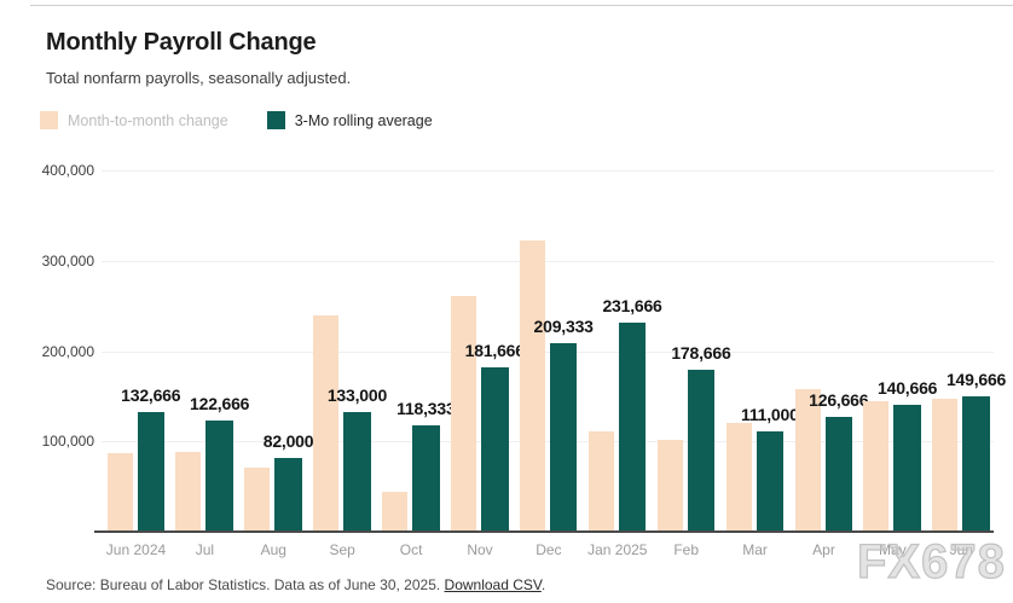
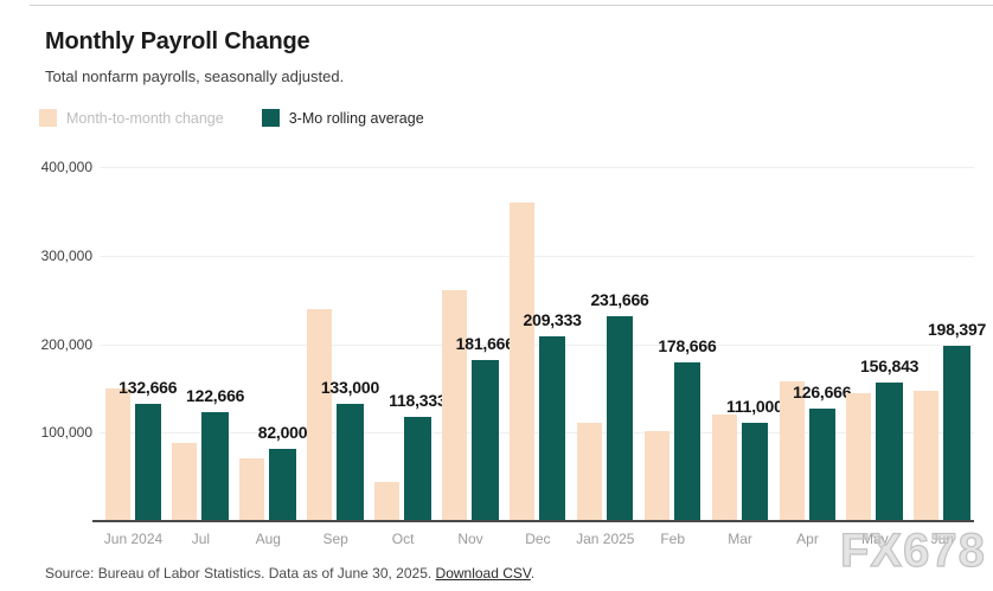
Month-to-month change/Jun 2024: 90000 -> 150000
Month-to-month change/Dec: 320000 -> 360000
3-Mo rolling average/May: 140,666 -> 156,843
3-Mo rolling average/Jun: 149,666 -> 198,397
